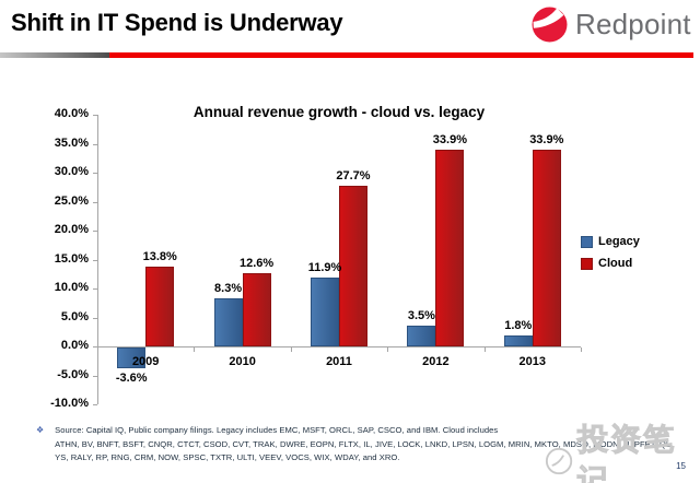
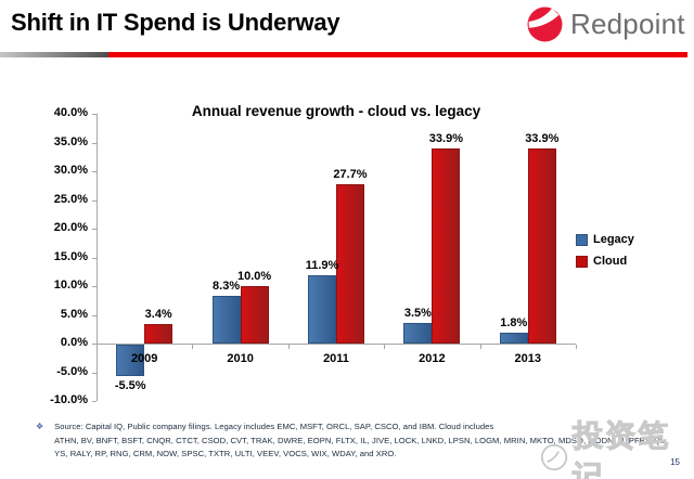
Legacy/2009: -3.6% -> -5.5%
Cloud/2009: 13.8% -> 3.4%
Cloud/2010: 12.6% -> 10.0%
